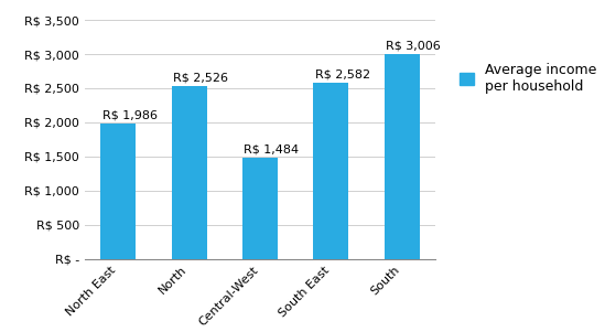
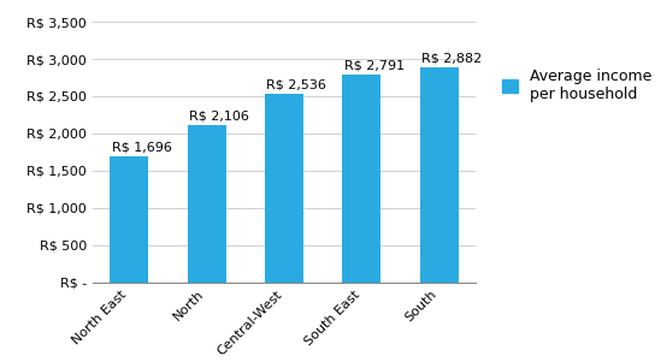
North East: 1,986 -> 1,696
North: 2,526 -> 2,106
Central-West: 1,484 -> 2,536
South East: 2,582 -> 2,791
South: 3,006 -> 2,882
